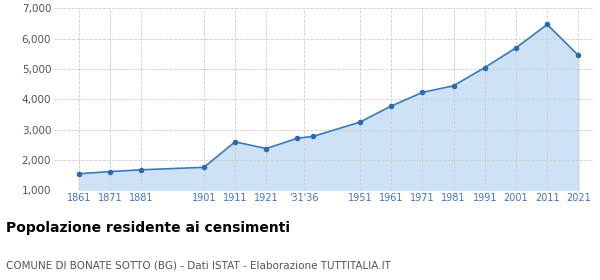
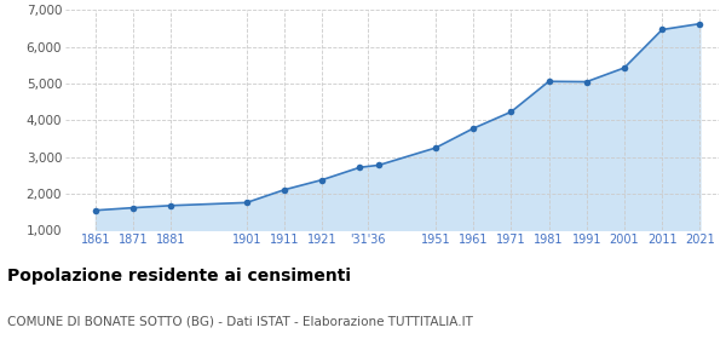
1911: 2,600 -> 2,110
1981: 4,450 -> 5,060
2001: 5,700 -> 5,430
2021: 5,450 -> 6,630
